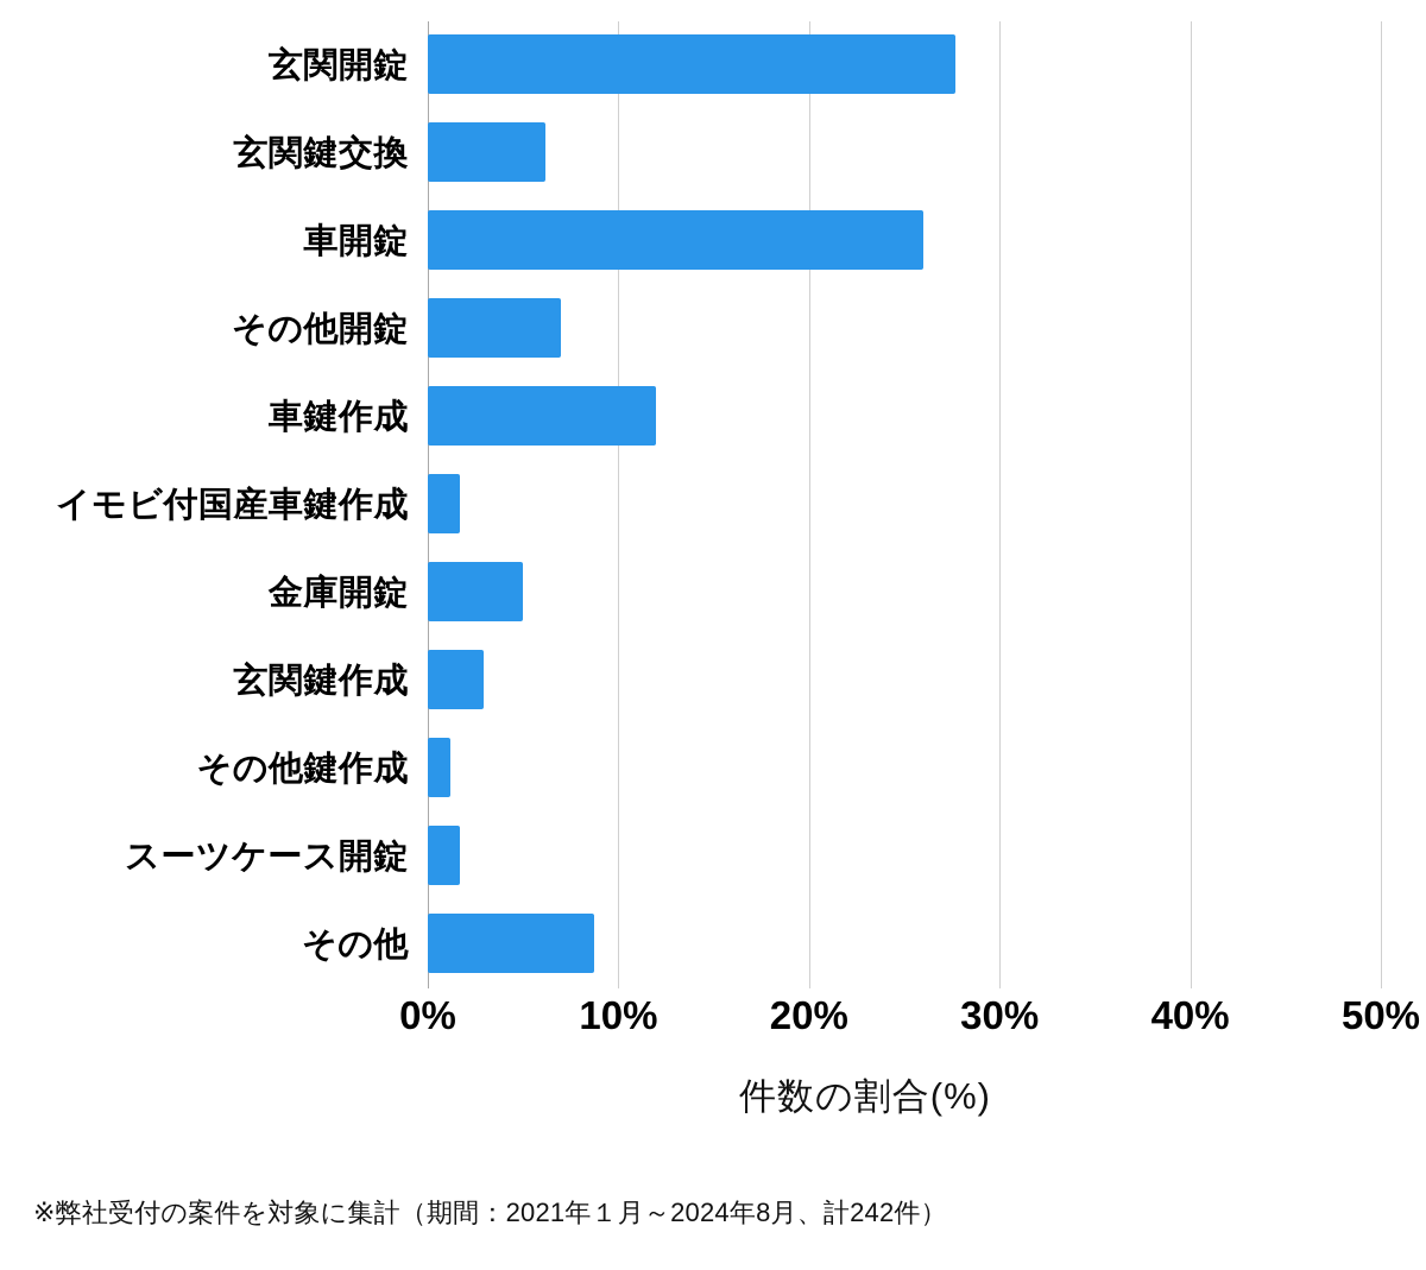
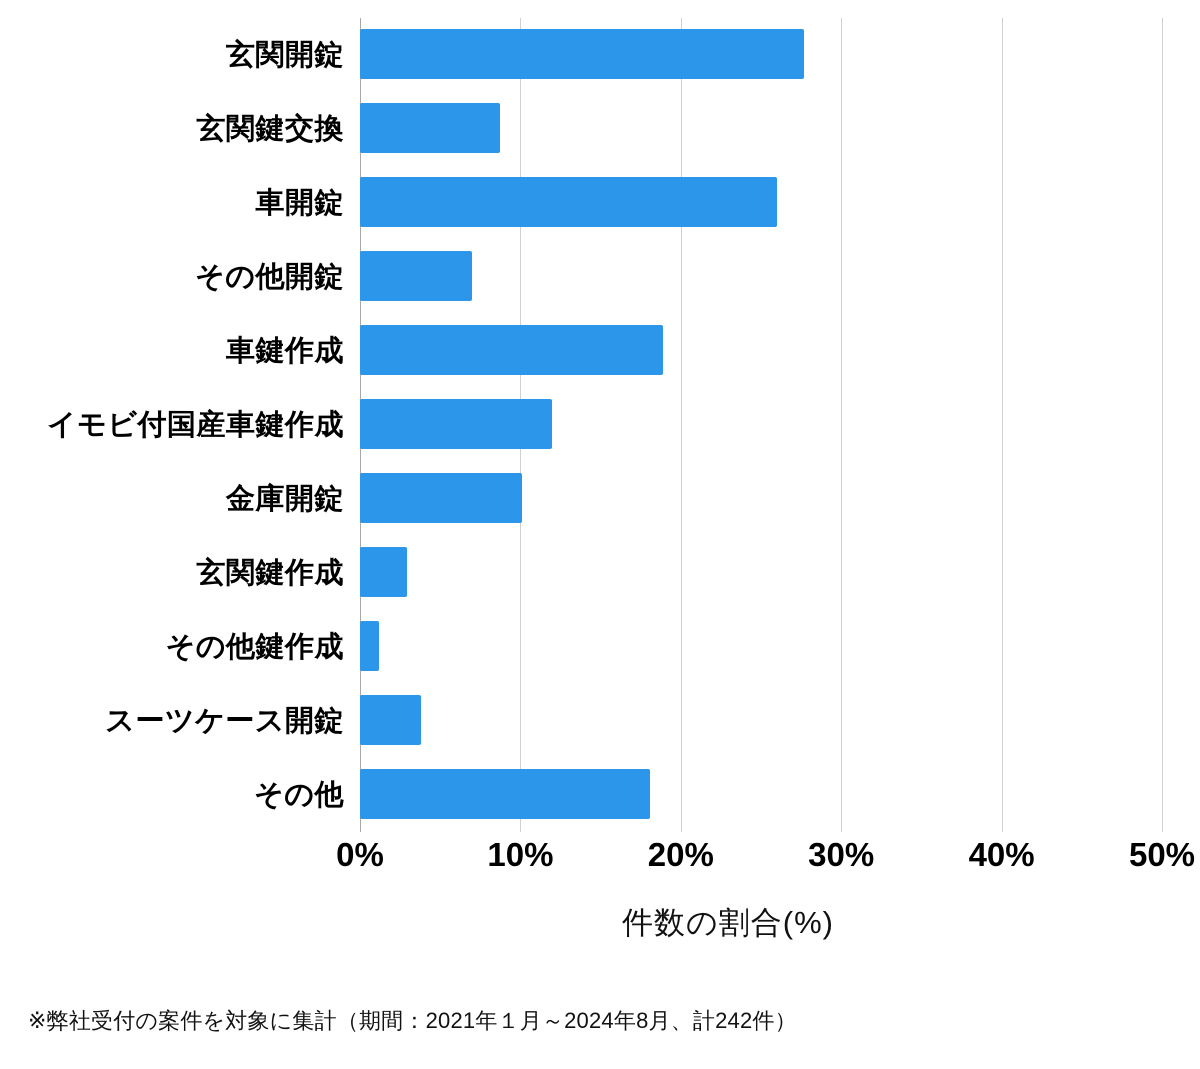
玄関鍵交換: 6.2% -> 8.7%
車鍵作成: 12.0% -> 18.9%
イモビ付国産車鍵作成: 1.7% -> 12.0%
金庫開錠: 5.0% -> 10.1%
スーツケース開錠: 1.7% -> 3.8%
その他: 8.7% -> 18.1%
